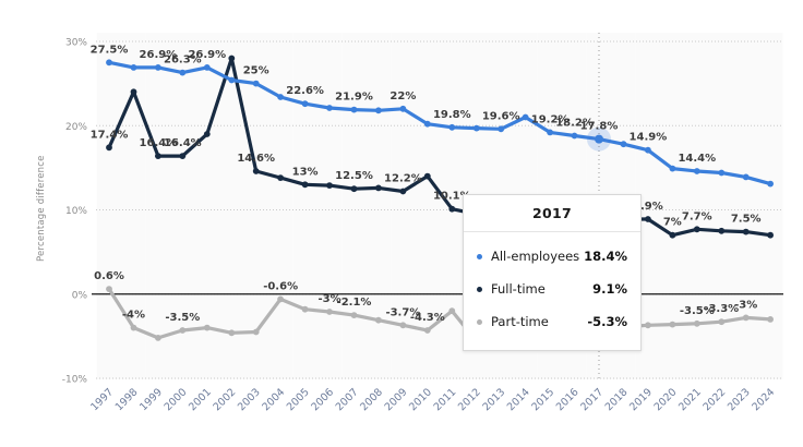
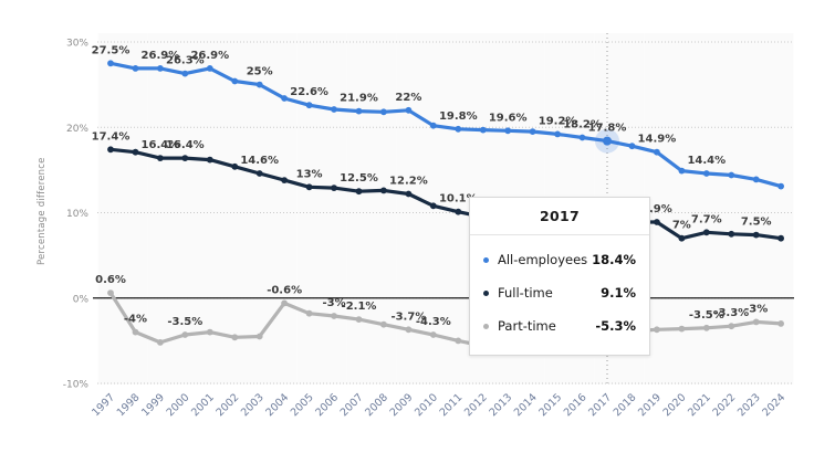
Full-time/1998: 24% -> 17%
Full-time/2001: 19% -> 16%
Full-time/2002: 28% -> 15%
Full-time/2010: 14% -> 11%
Part-time/2011: -2% -> -5%
All-employees/2014: 21% -> 20%
